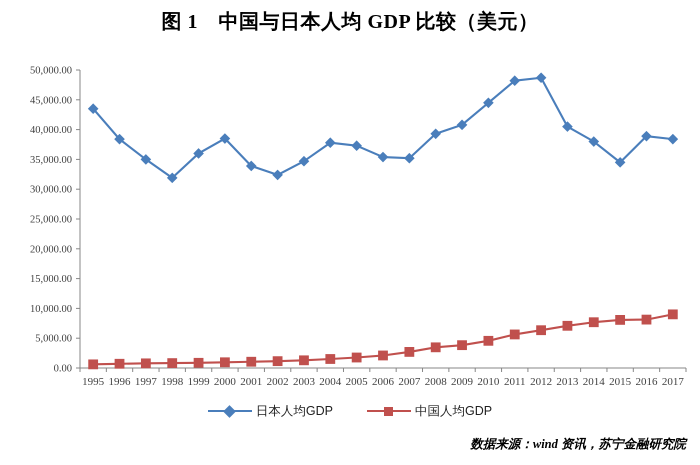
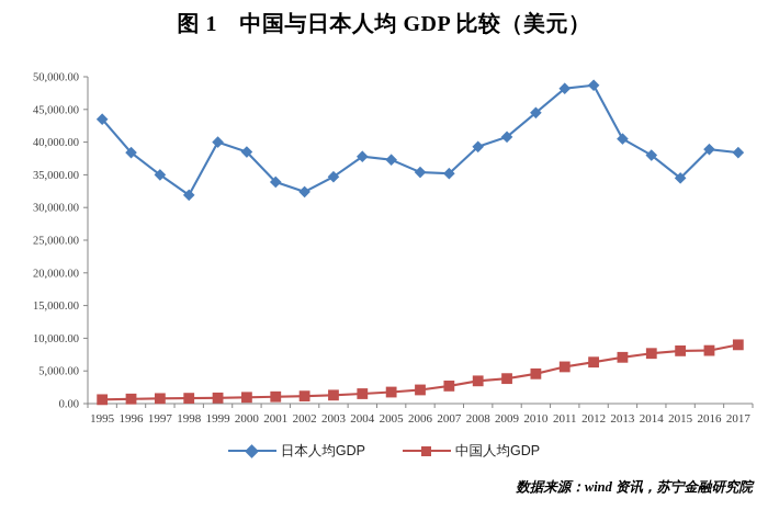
日本人均GDP/1999: 36000 -> 40000
